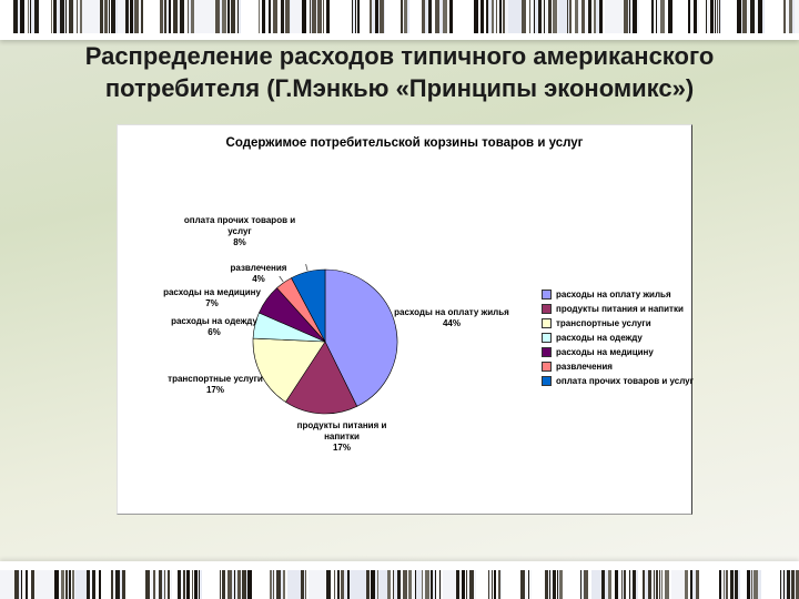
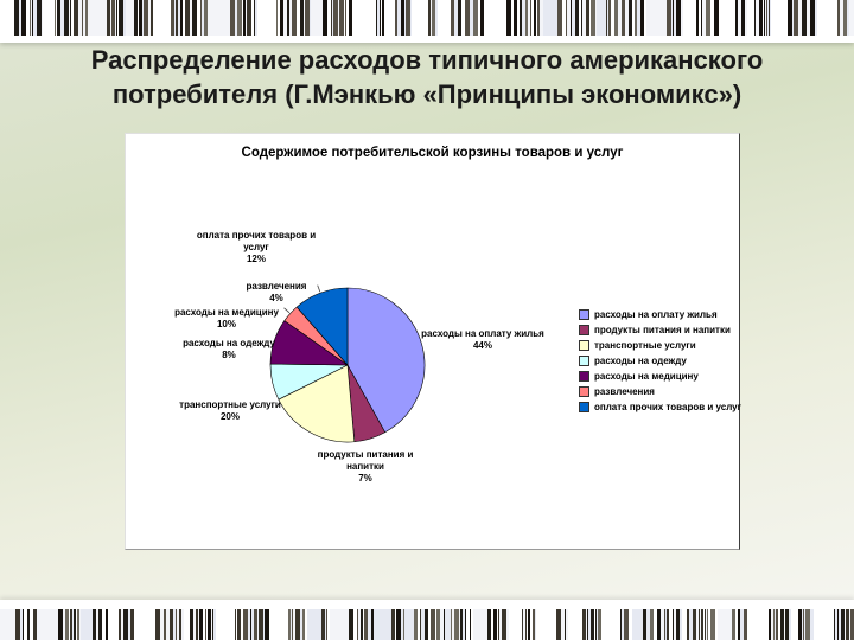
продукты питания и напитки: 17% -> 7%
транспортные услуги: 17% -> 20%
расходы на одежду: 6% -> 8%
расходы на медицину: 7% -> 10%
оплата прочих товаров и услуг: 8% -> 12%
